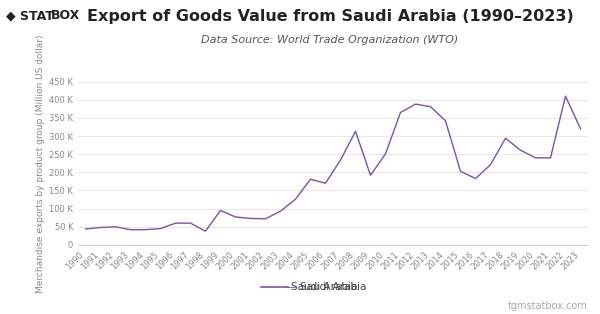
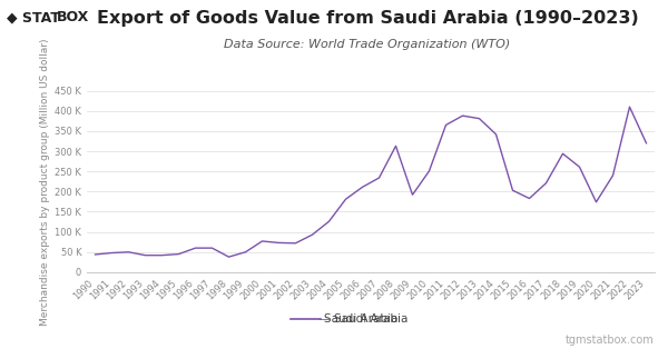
1999: 95 K -> 50 K
2006: 170 K -> 211 K
2020: 240 K -> 174 K
